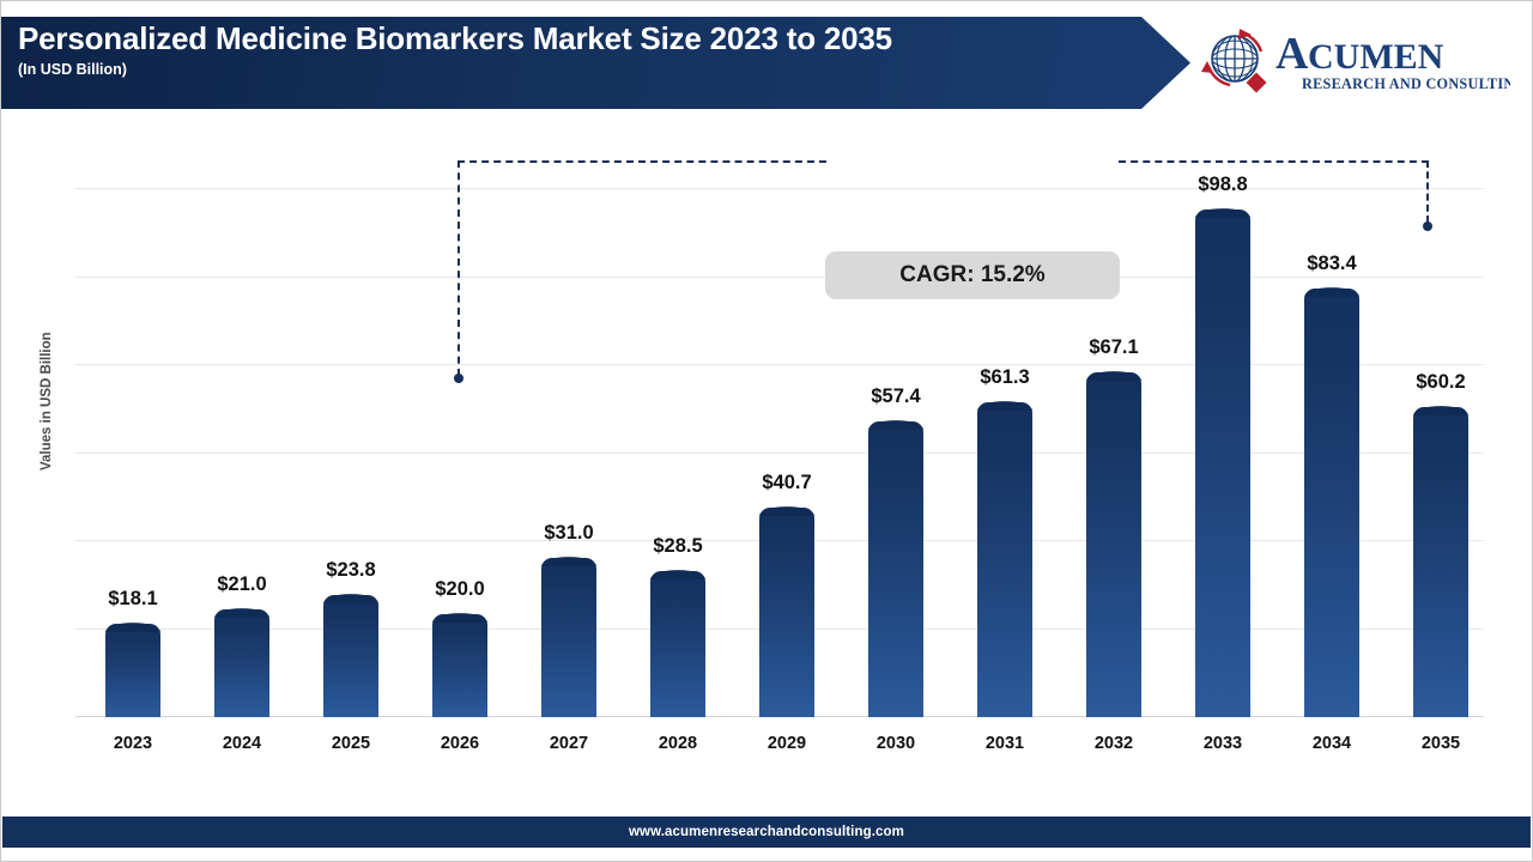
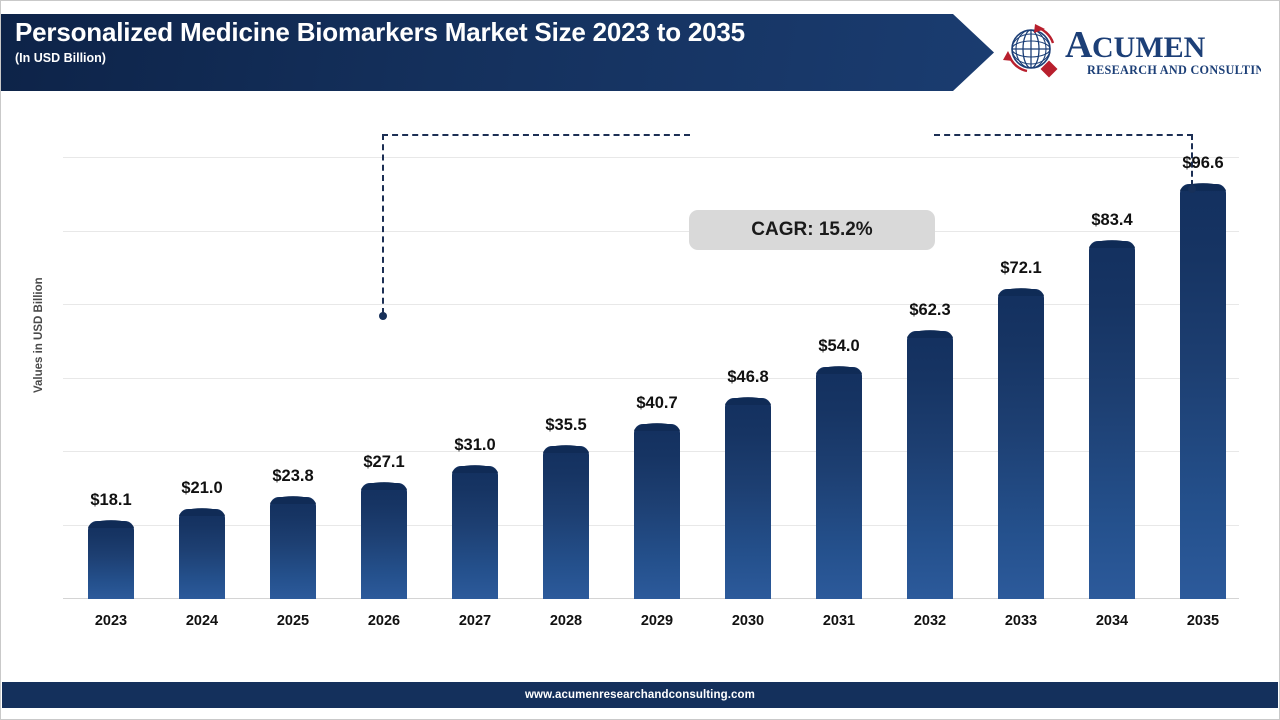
2026: $20.0 -> $27.1
2028: $28.5 -> $35.5
2030: $57.4 -> $46.8
2031: $61.3 -> $54.0
2032: $67.1 -> $62.3
2033: $98.8 -> $72.1
2035: $60.2 -> $96.6
